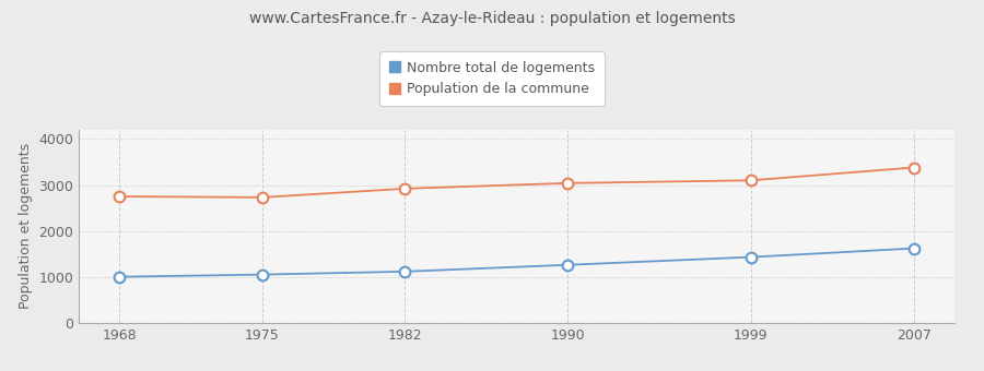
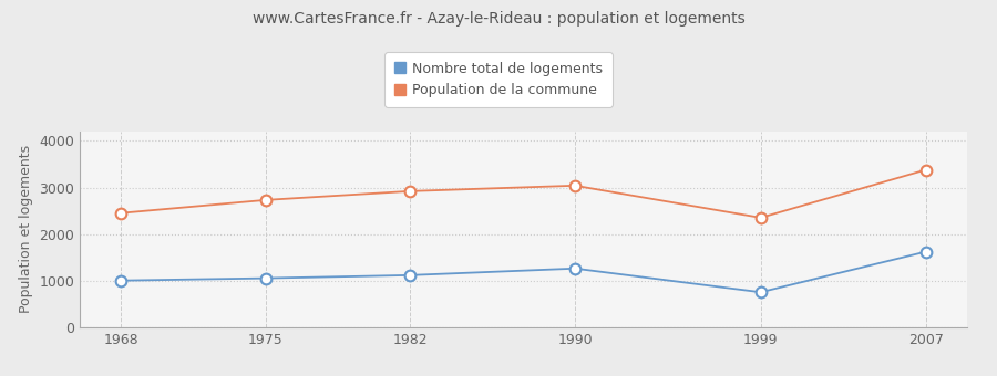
Population de la commune/1968: 2750 -> 2450
Nombre total de logements/1999: 1430 -> 750
Population de la commune/1999: 3100 -> 2350
